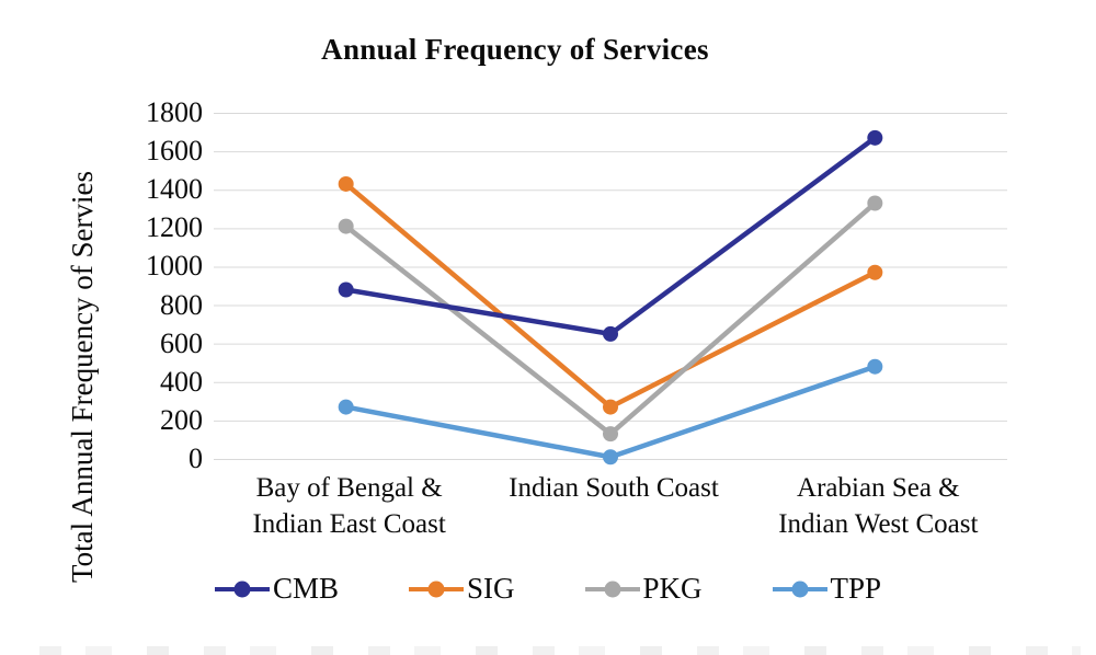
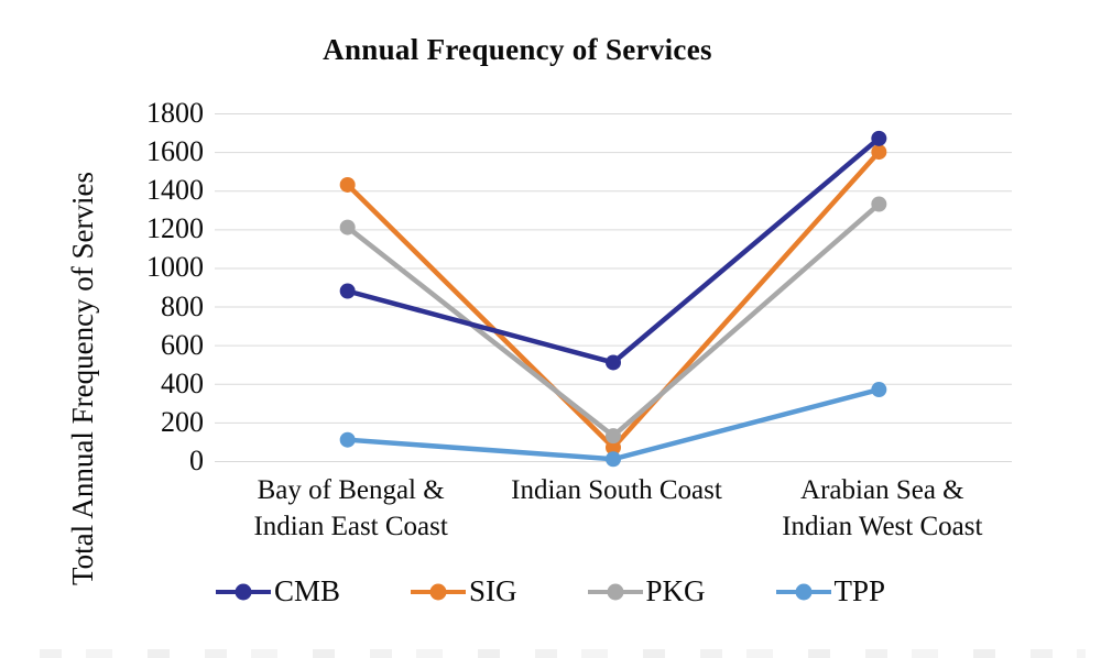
TPP/Bay of Bengal & Indian East Coast: 270 -> 110
CMB/Indian South Coast: 650 -> 510
SIG/Indian South Coast: 270 -> 70
SIG/Arabian Sea & Indian West Coast: 970 -> 1600
TPP/Arabian Sea & Indian West Coast: 480 -> 370
